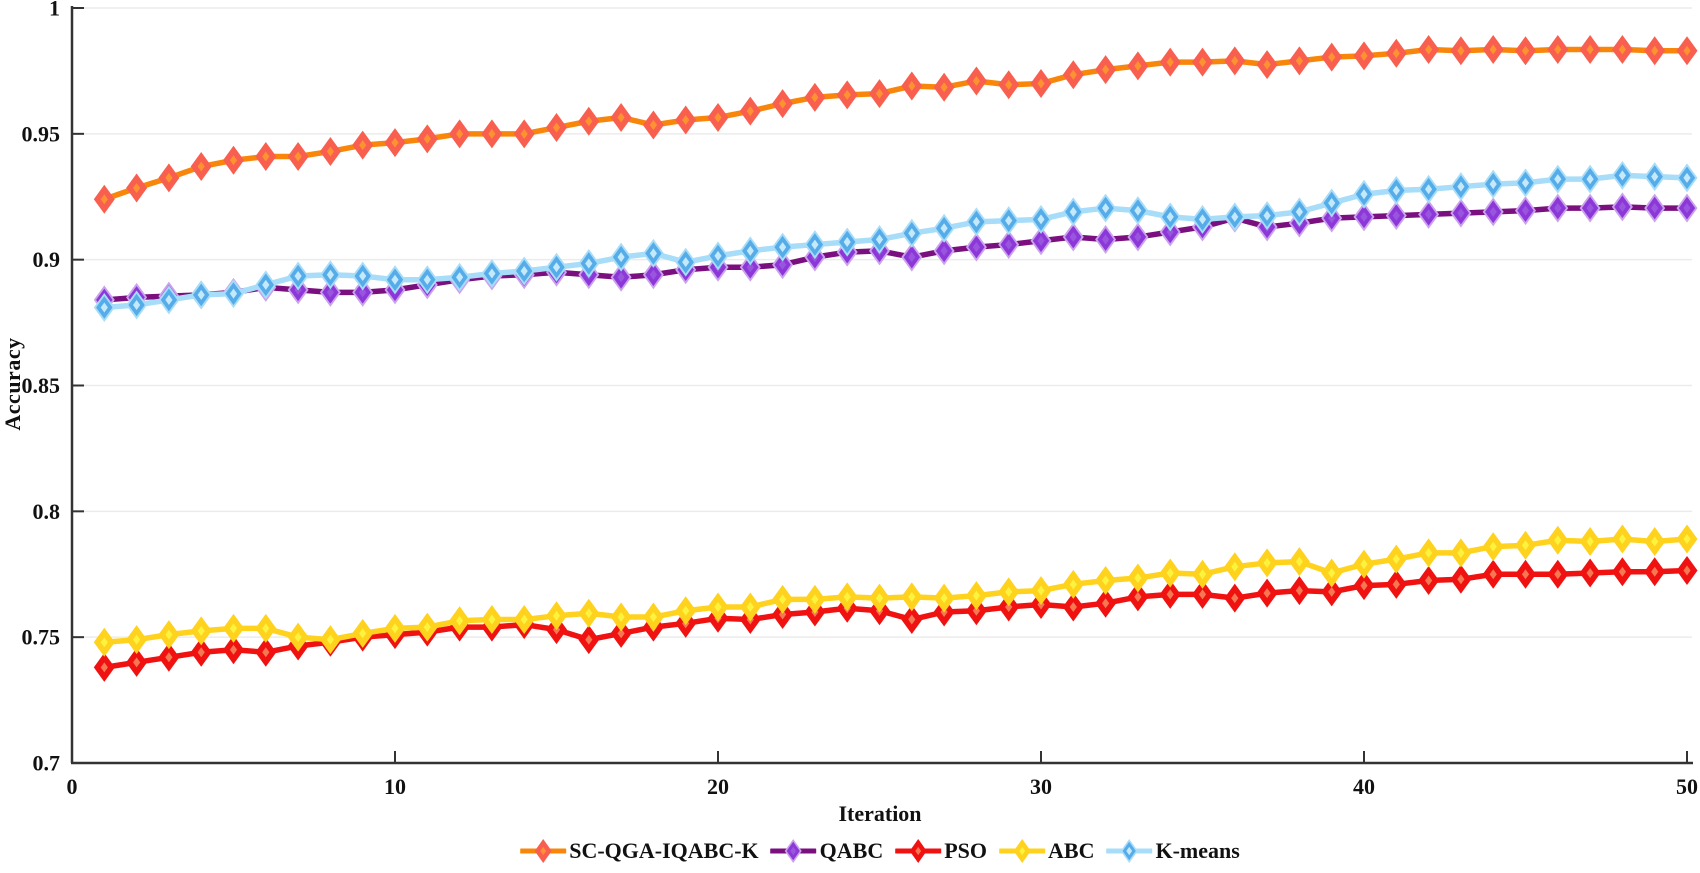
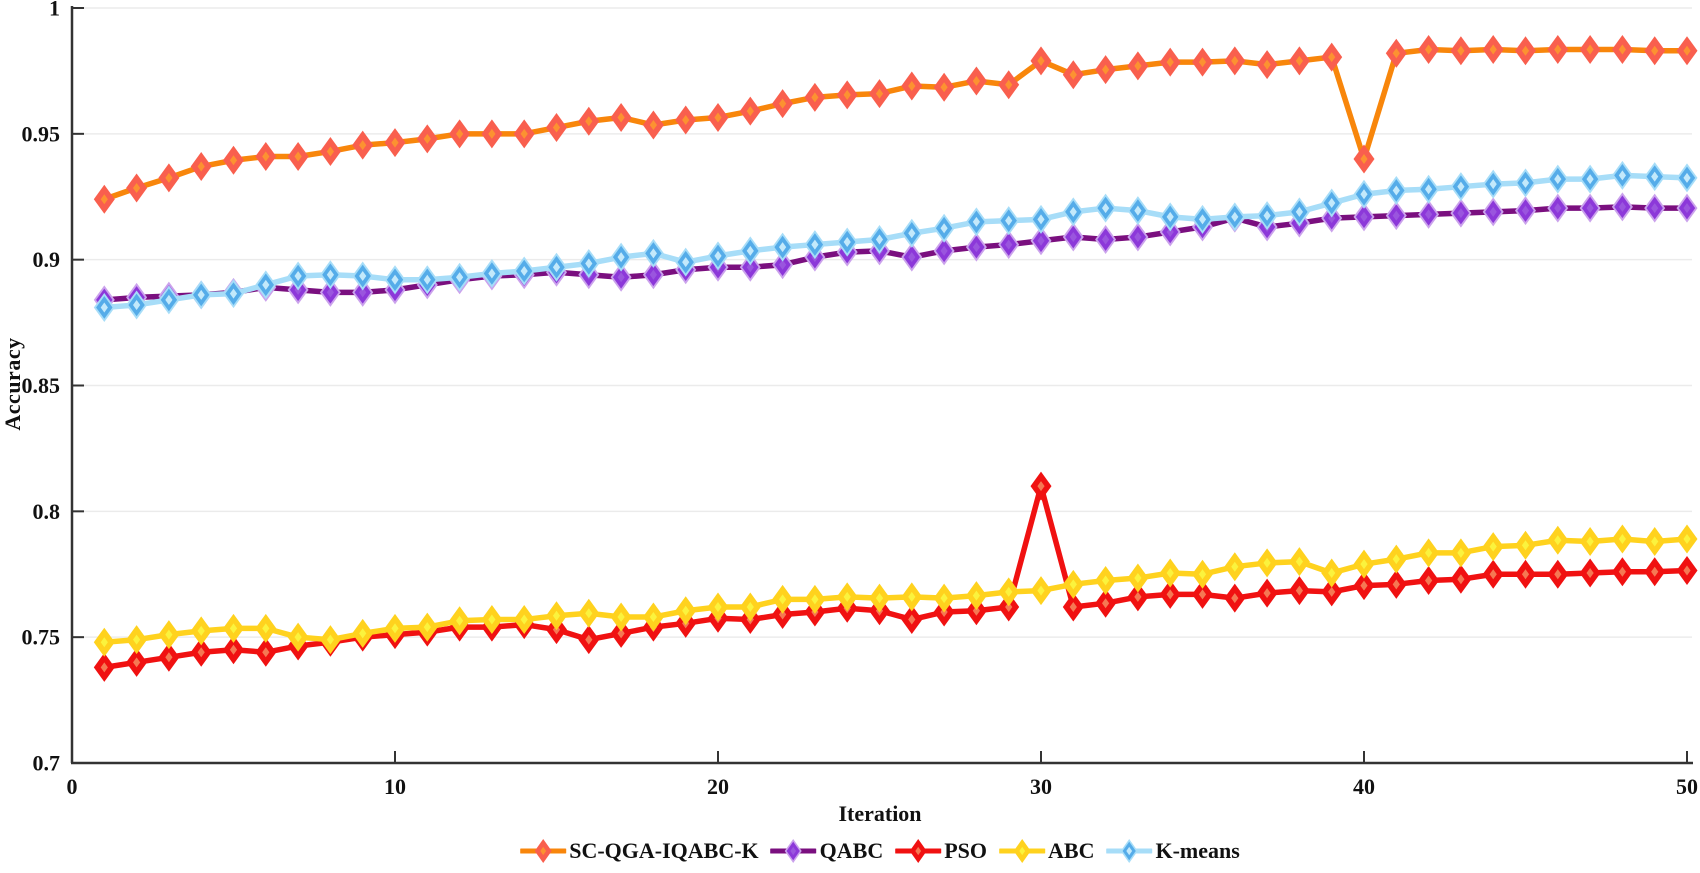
SC-QGA-IQABC-K/30: 0.970 -> 0.979
PSO/30: 0.763 -> 0.810
SC-QGA-IQABC-K/40: 0.981 -> 0.940
